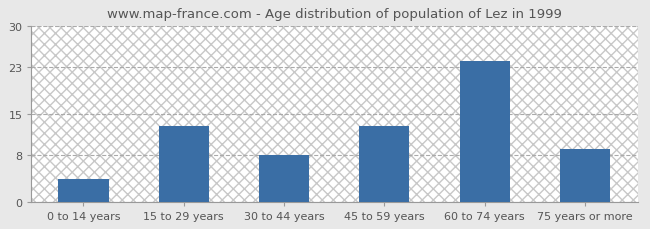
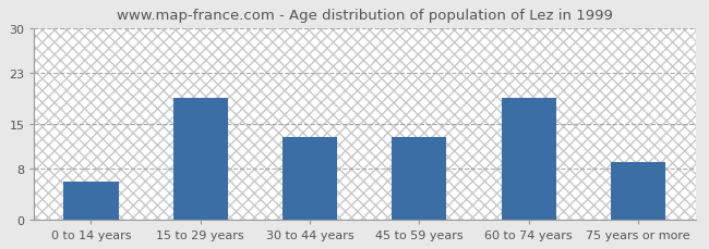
0 to 14 years: 4 -> 6
15 to 29 years: 13 -> 19
30 to 44 years: 8 -> 13
60 to 74 years: 24 -> 19
